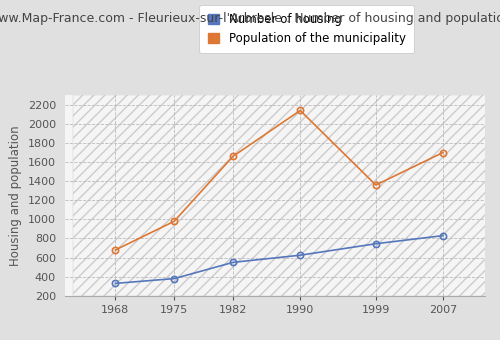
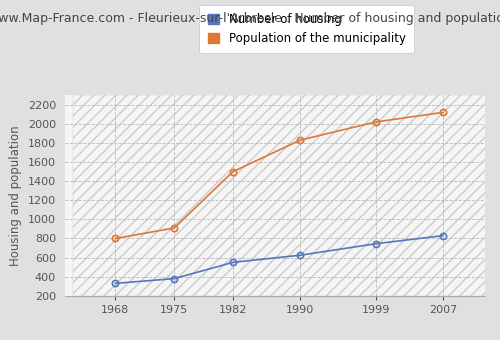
Population of the municipality/1968: 680 -> 800
Population of the municipality/1975: 980 -> 910
Population of the municipality/1982: 1660 -> 1500
Population of the municipality/1990: 2140 -> 1830
Population of the municipality/1999: 1360 -> 2020
Population of the municipality/2007: 1700 -> 2120
